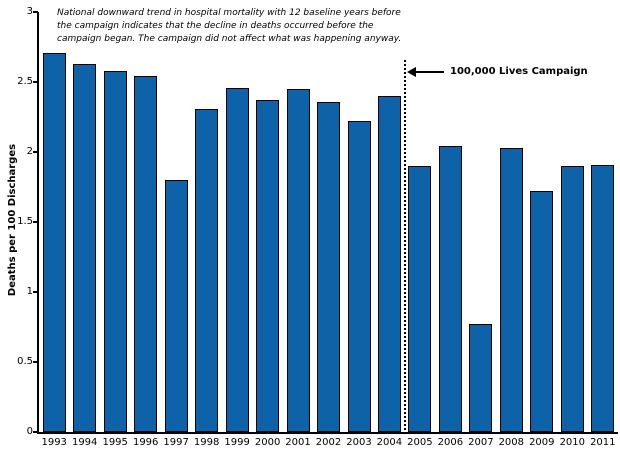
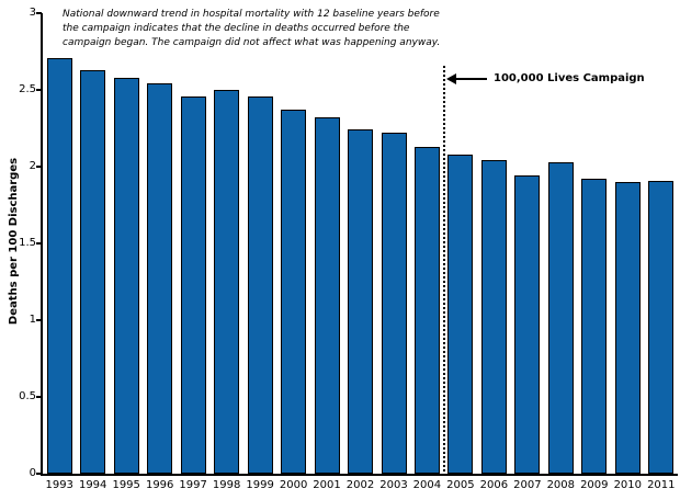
1997: 1.80 -> 2.46
1998: 2.31 -> 2.50
2001: 2.45 -> 2.32
2002: 2.36 -> 2.24
2004: 2.40 -> 2.13
2005: 1.90 -> 2.08
2007: 0.77 -> 1.94
2009: 1.72 -> 1.92
